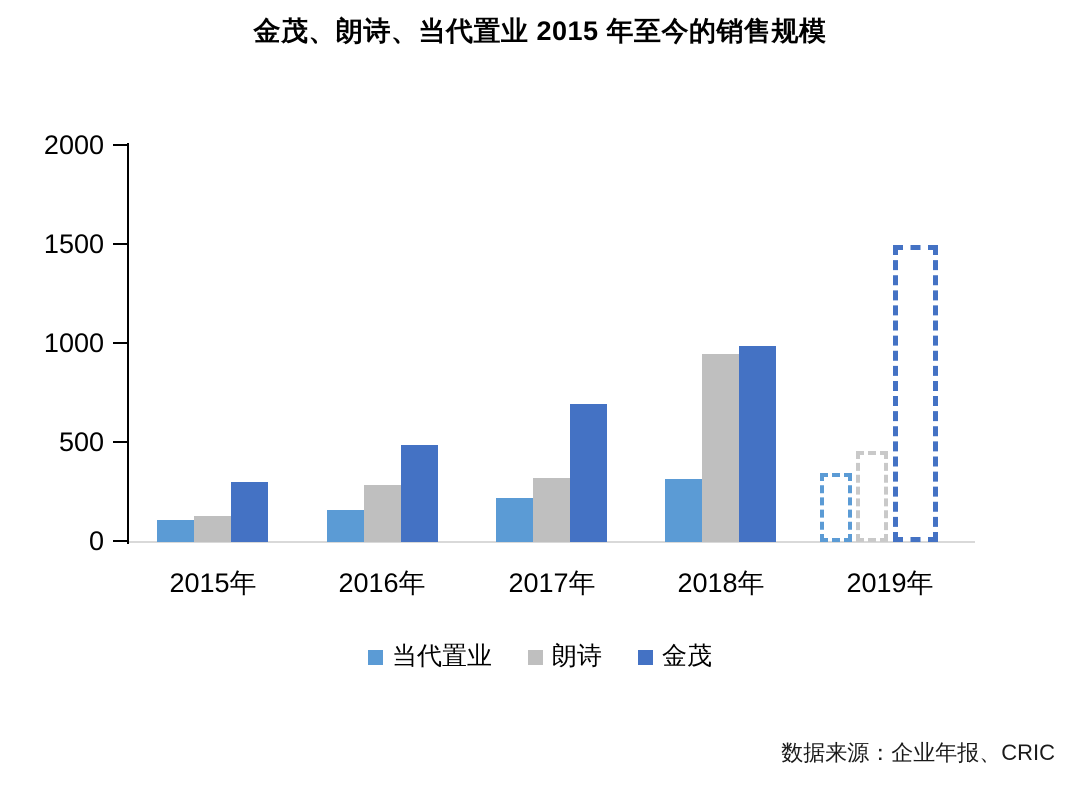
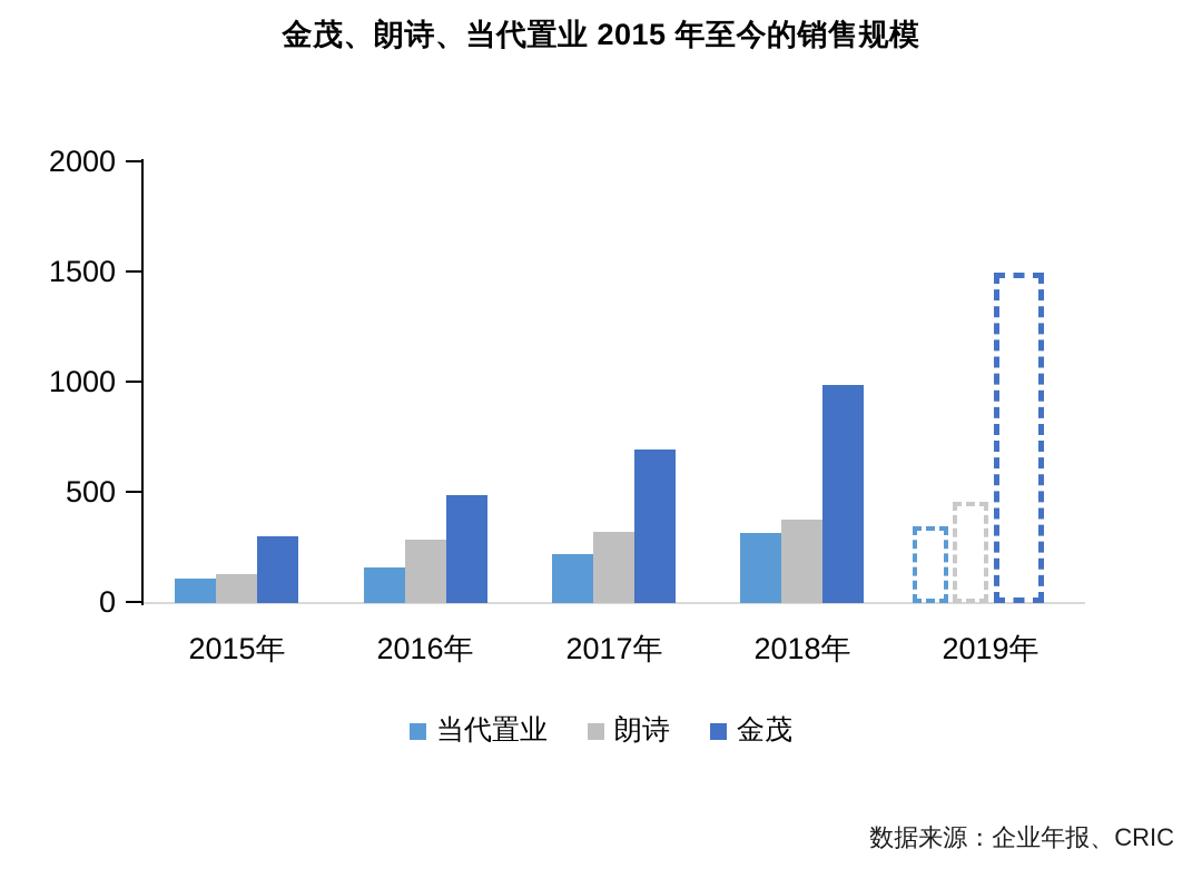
朗诗/2018年: 950 -> 380
